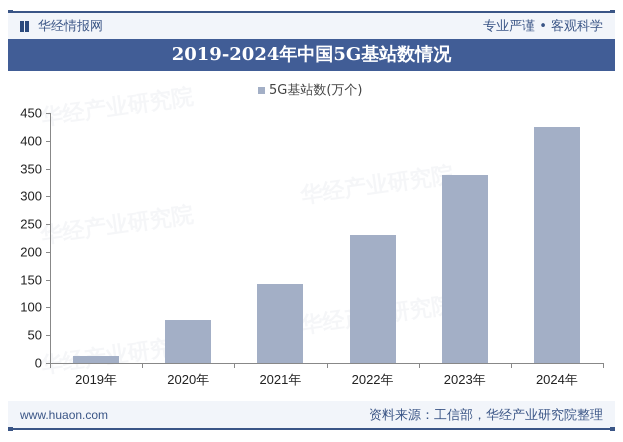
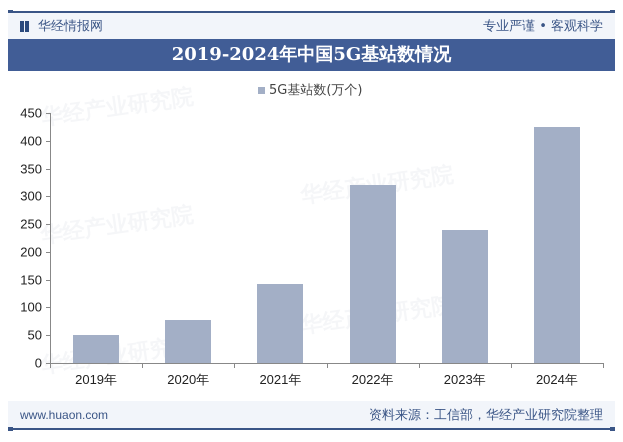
2019年: 10 -> 50
2022年: 230 -> 320
2023年: 340 -> 240
